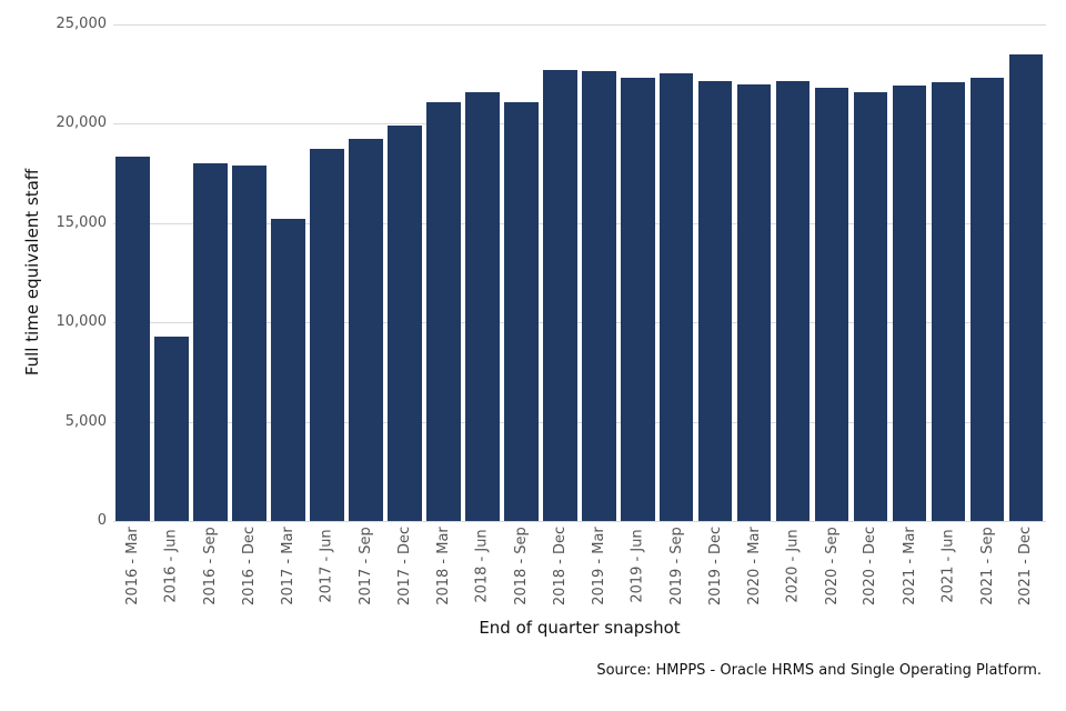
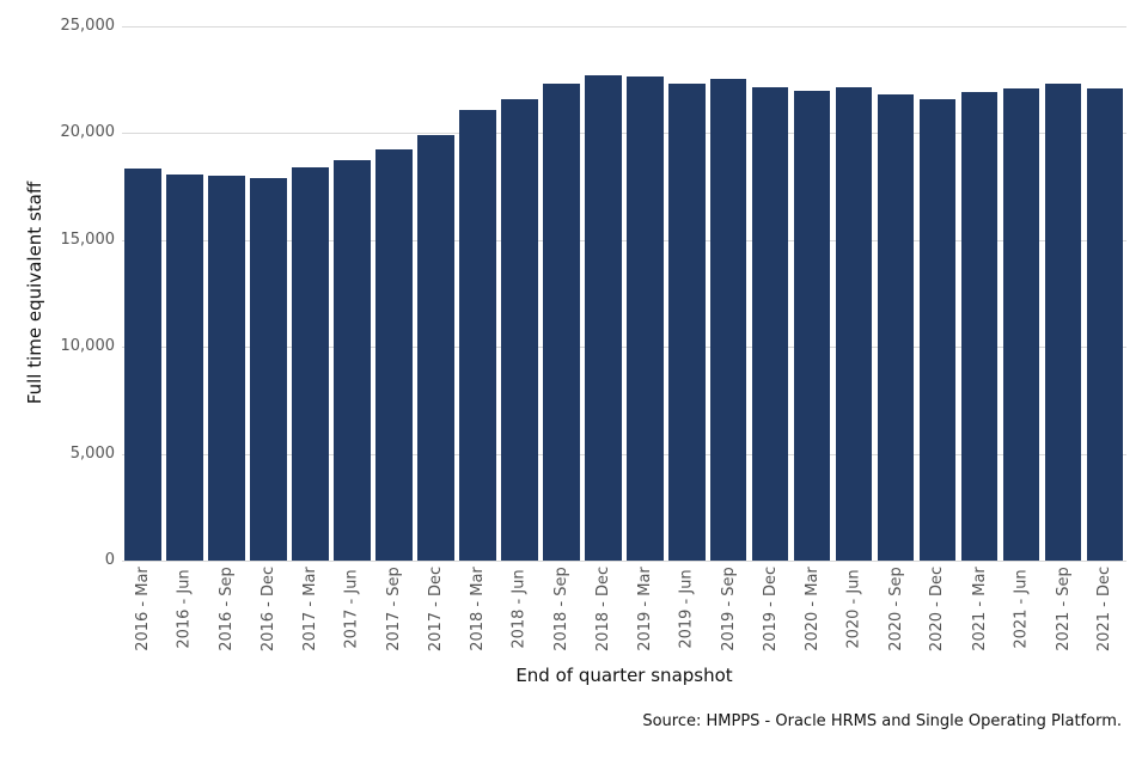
2016 - Jun: 9300 -> 18100
2017 - Mar: 15200 -> 18400
2018 - Sep: 21100 -> 22300
2021 - Dec: 23500 -> 22100
